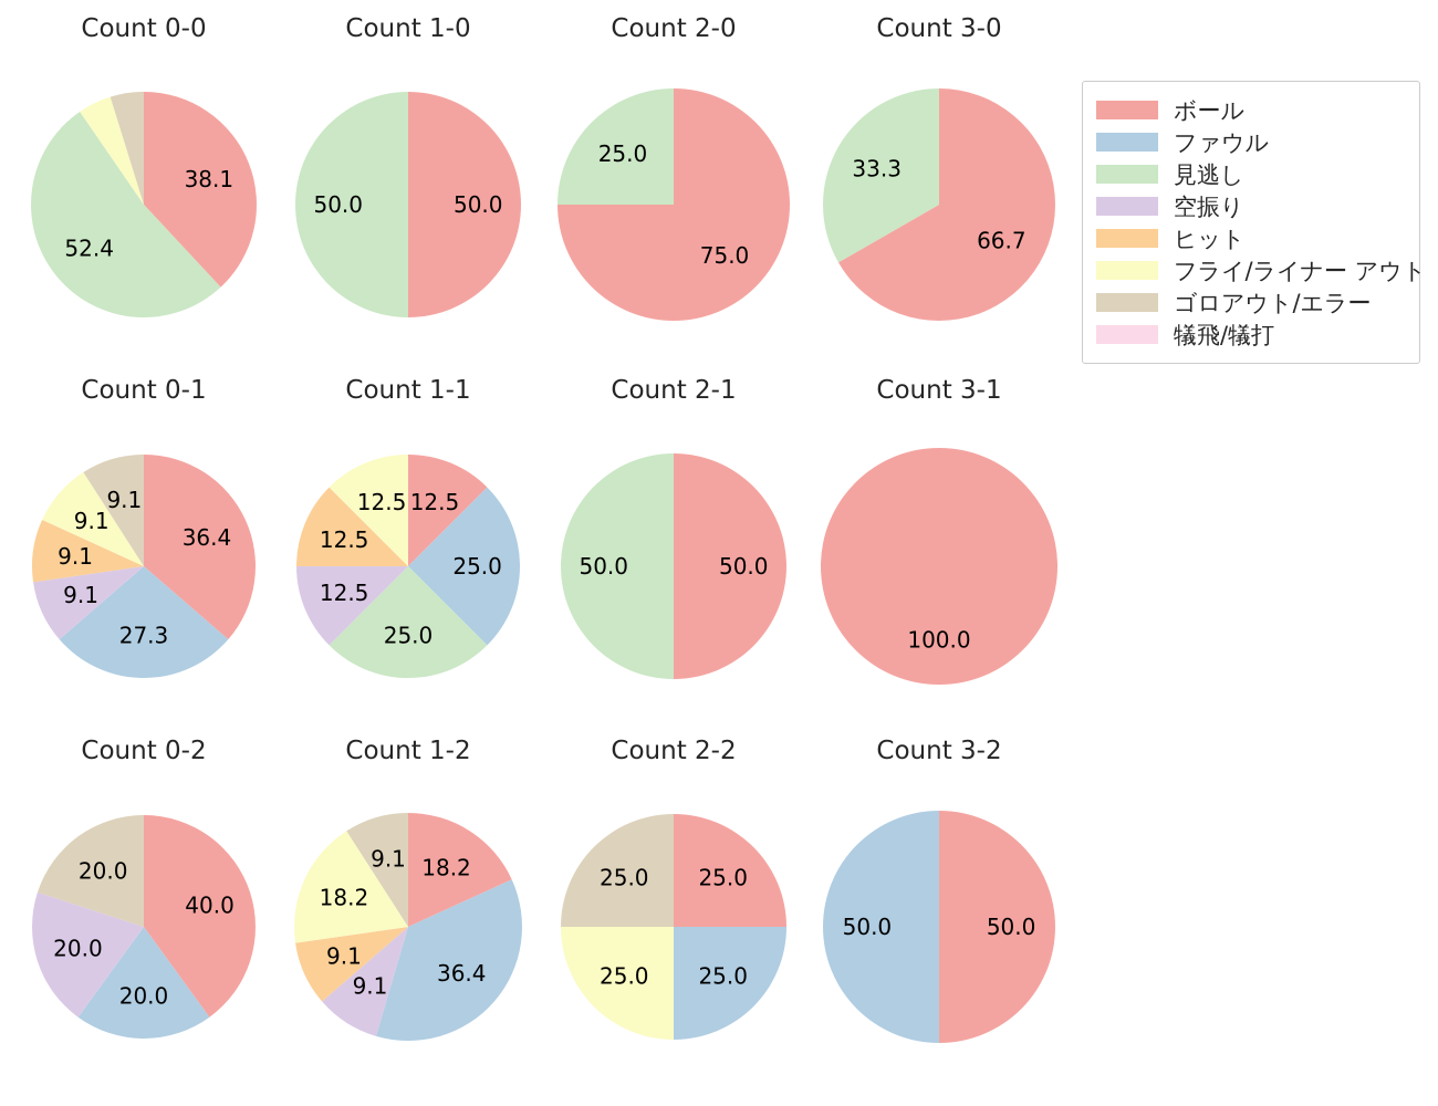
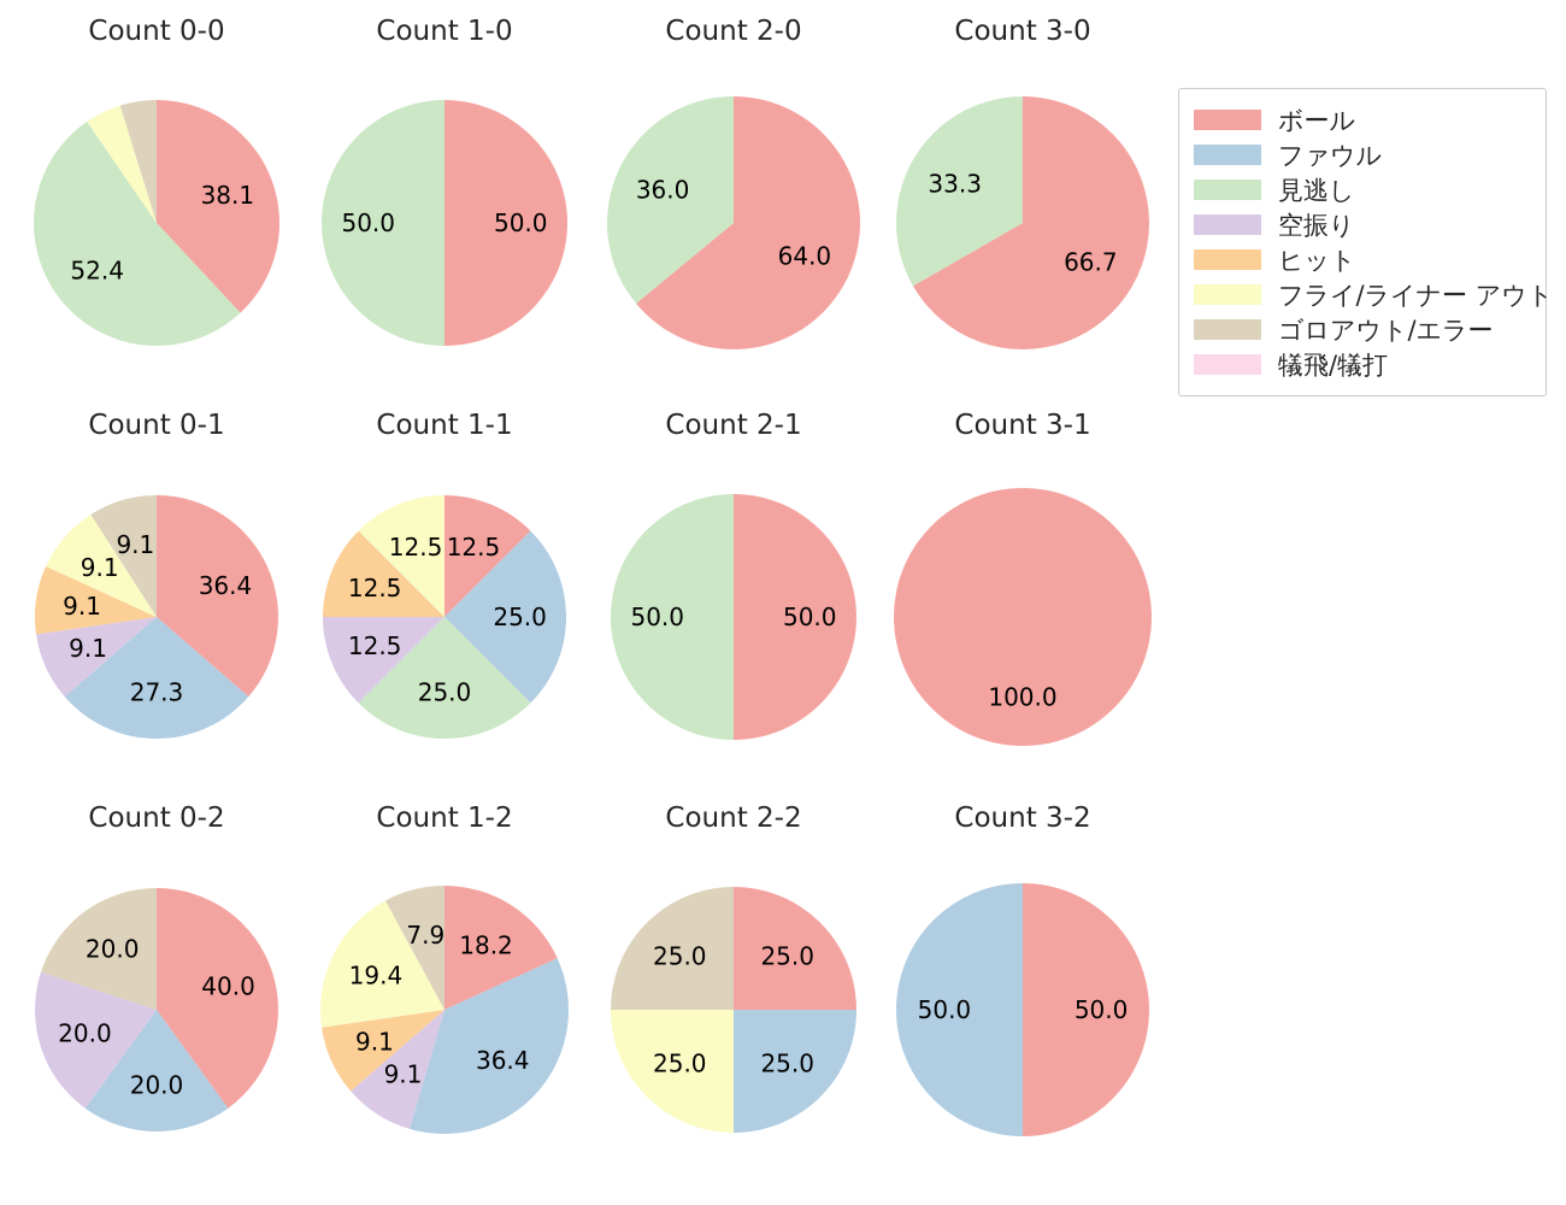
Count 2-0/ボール: 75.0 -> 64.0
Count 2-0/見逃し: 25.0 -> 36.0
Count 1-2/フライ/ライナー アウト: 18.2 -> 19.4
Count 1-2/ゴロアウト/エラー: 9.1 -> 7.9
